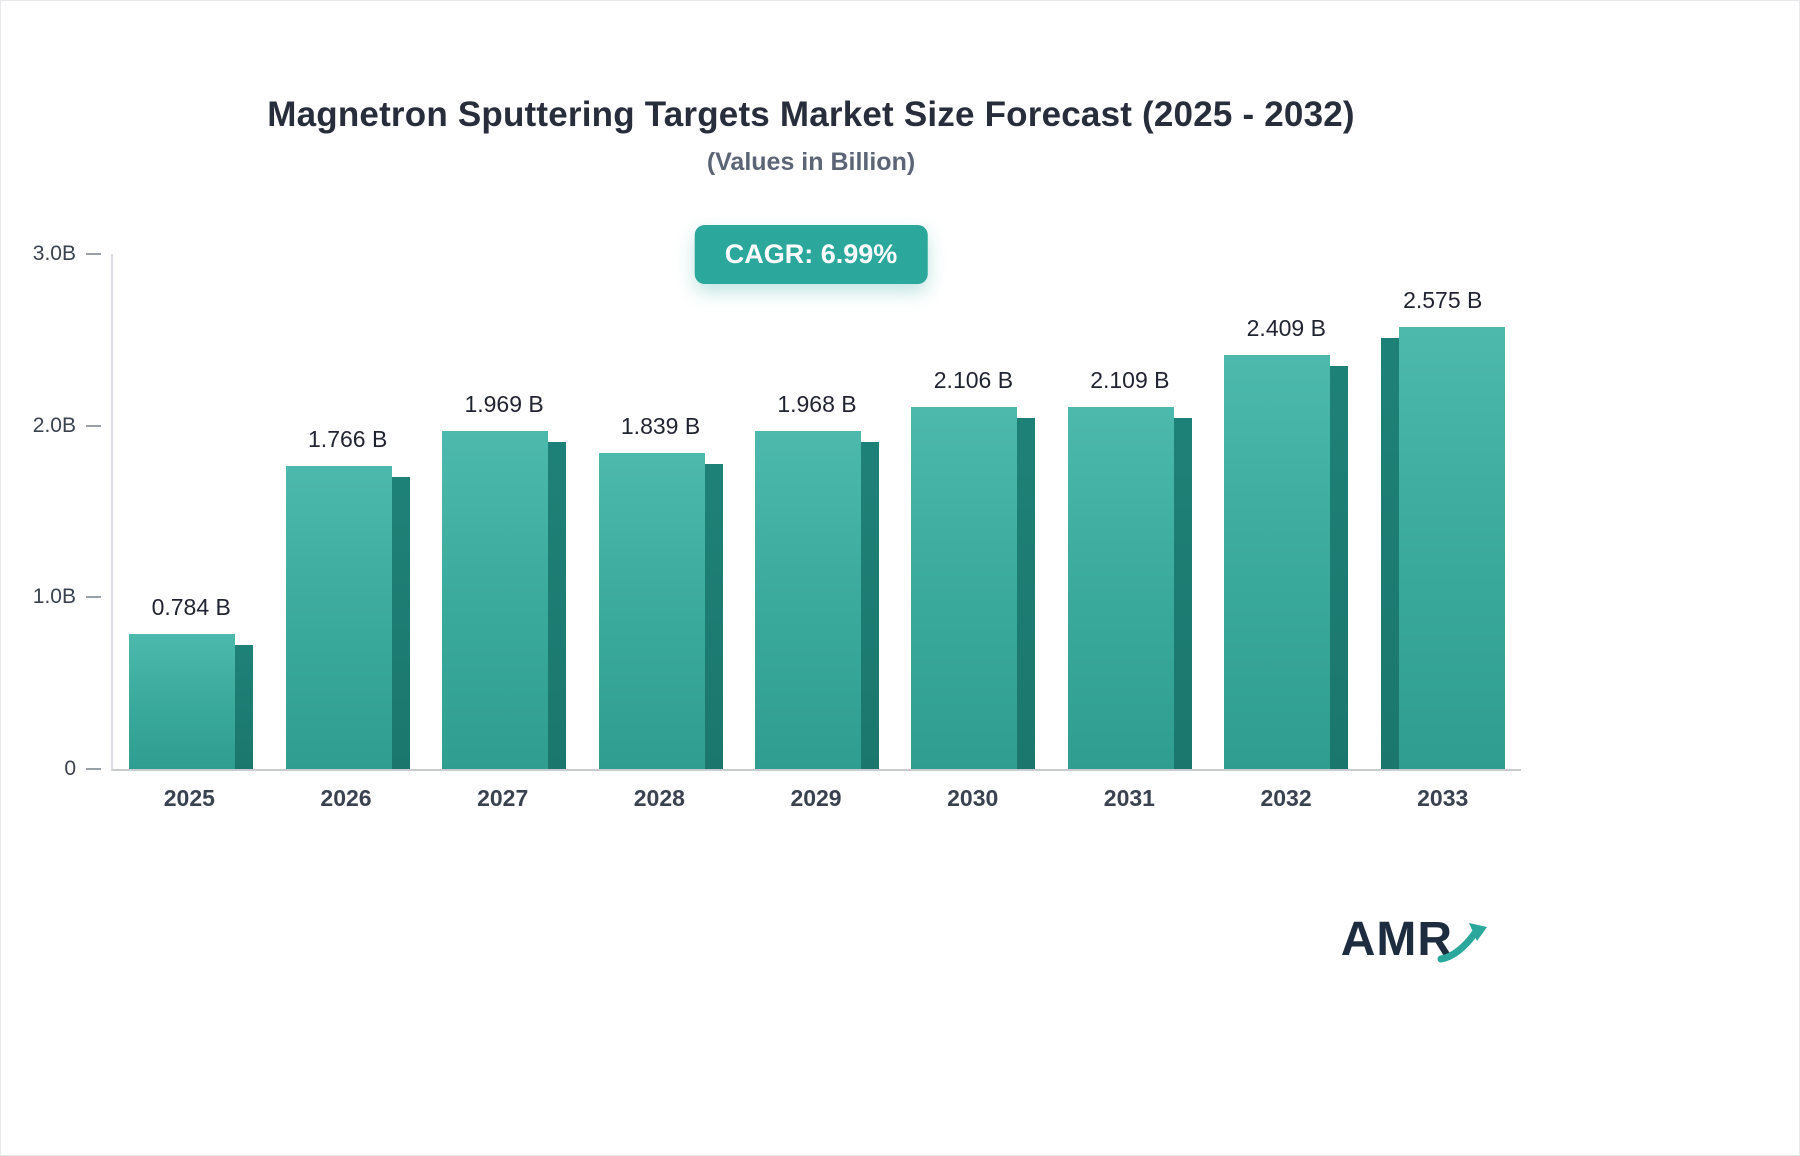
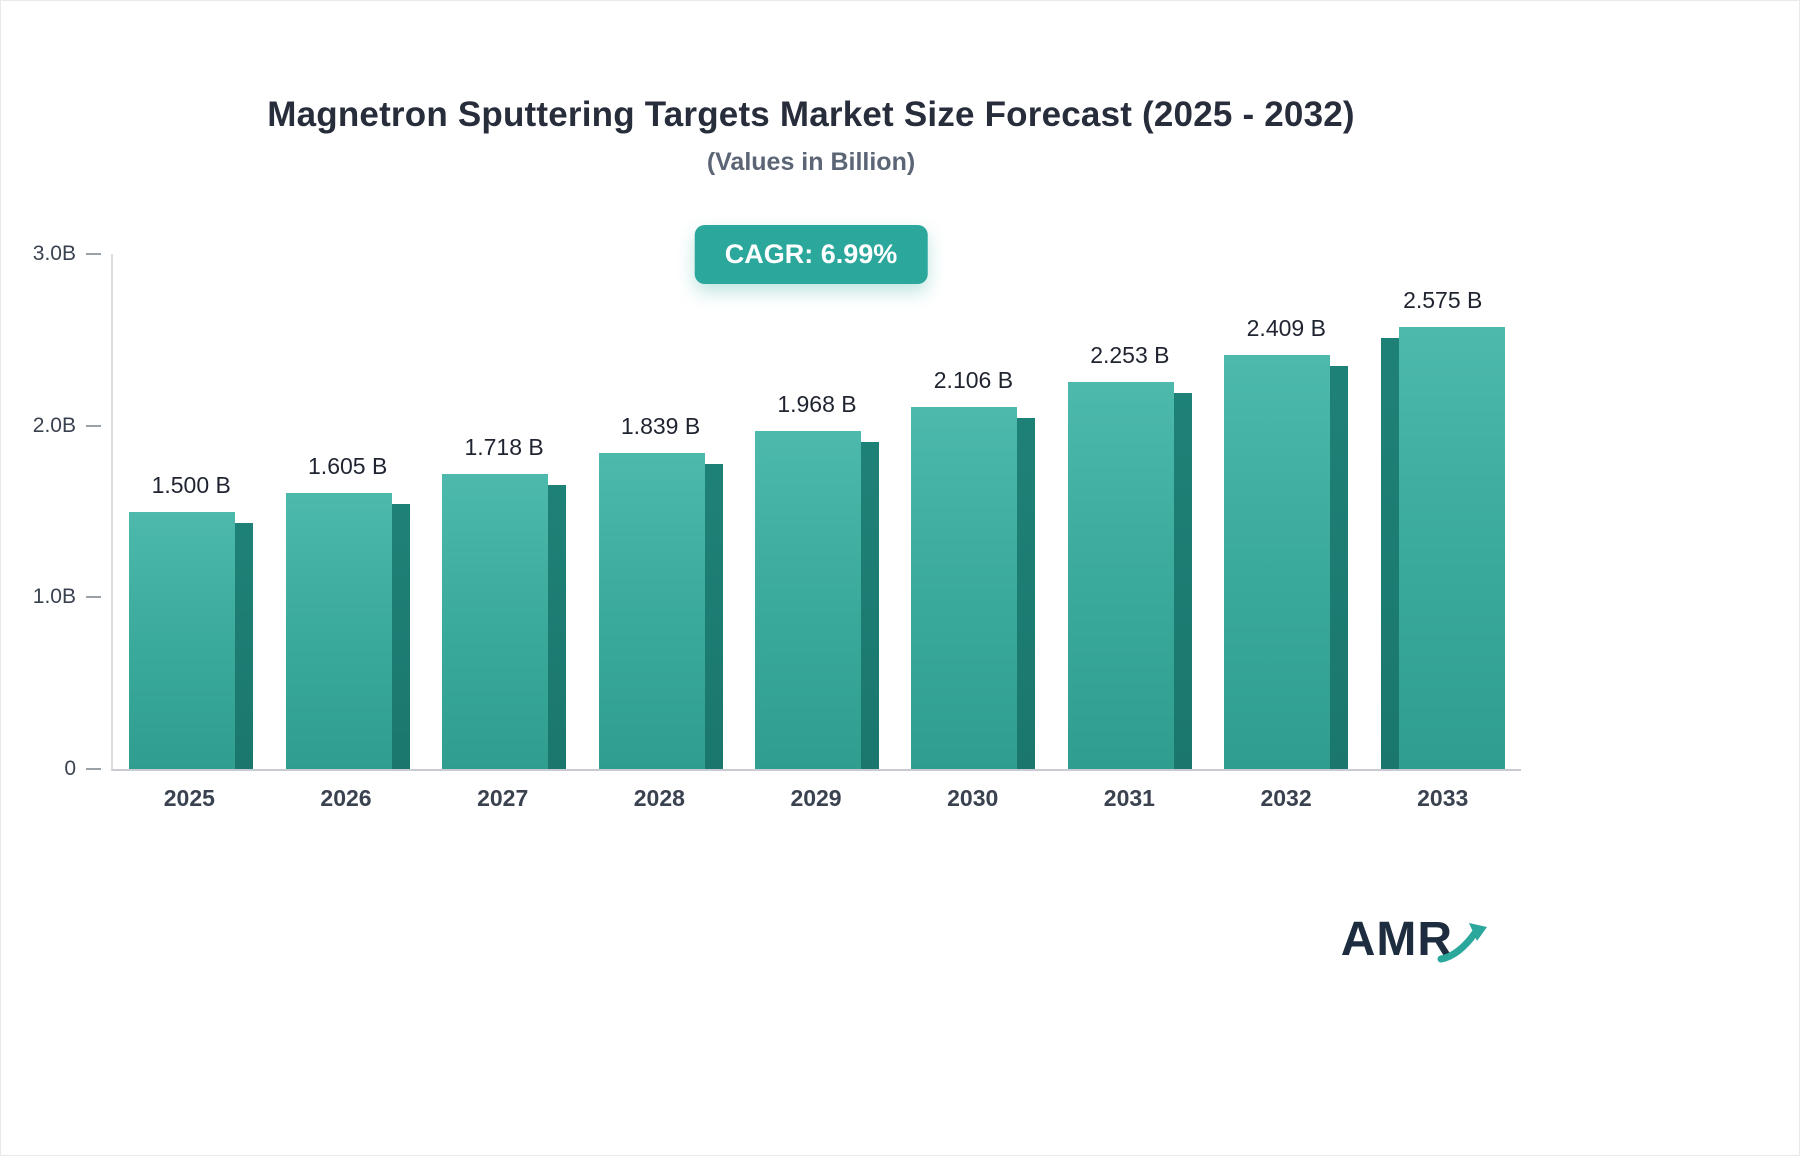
2025: 0.784 -> 1.500
2026: 1.766 -> 1.605
2027: 1.969 -> 1.718
2031: 2.109 -> 2.253
